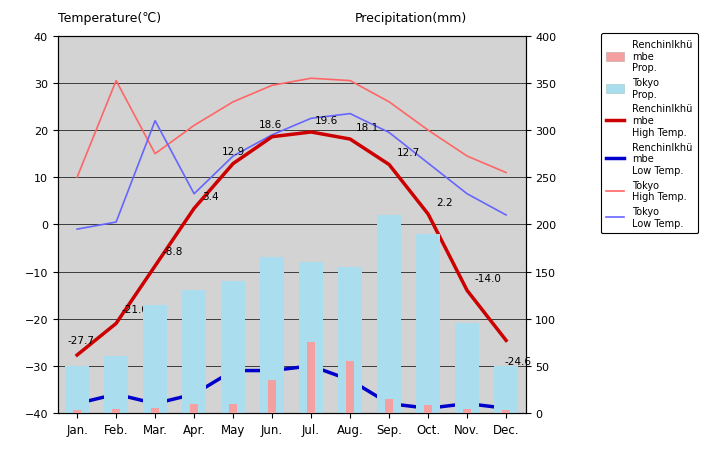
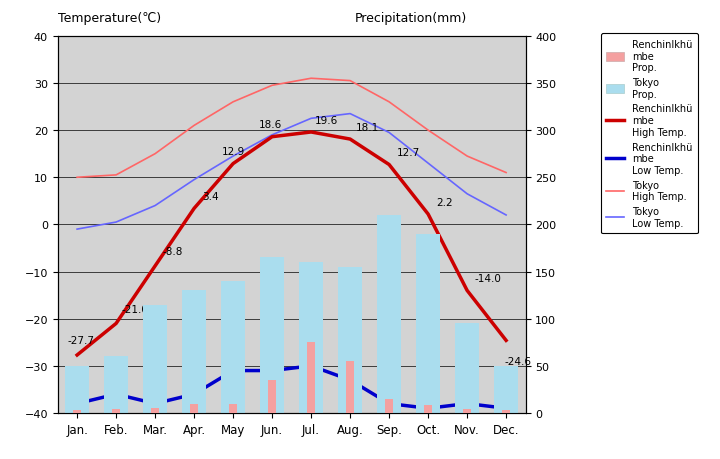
Tokyo High Temp./Feb.: 30.5 -> 10.5
Tokyo Low Temp./Mar.: 22.0 -> 4.0
Tokyo Low Temp./Apr.: 6.5 -> 9.5
